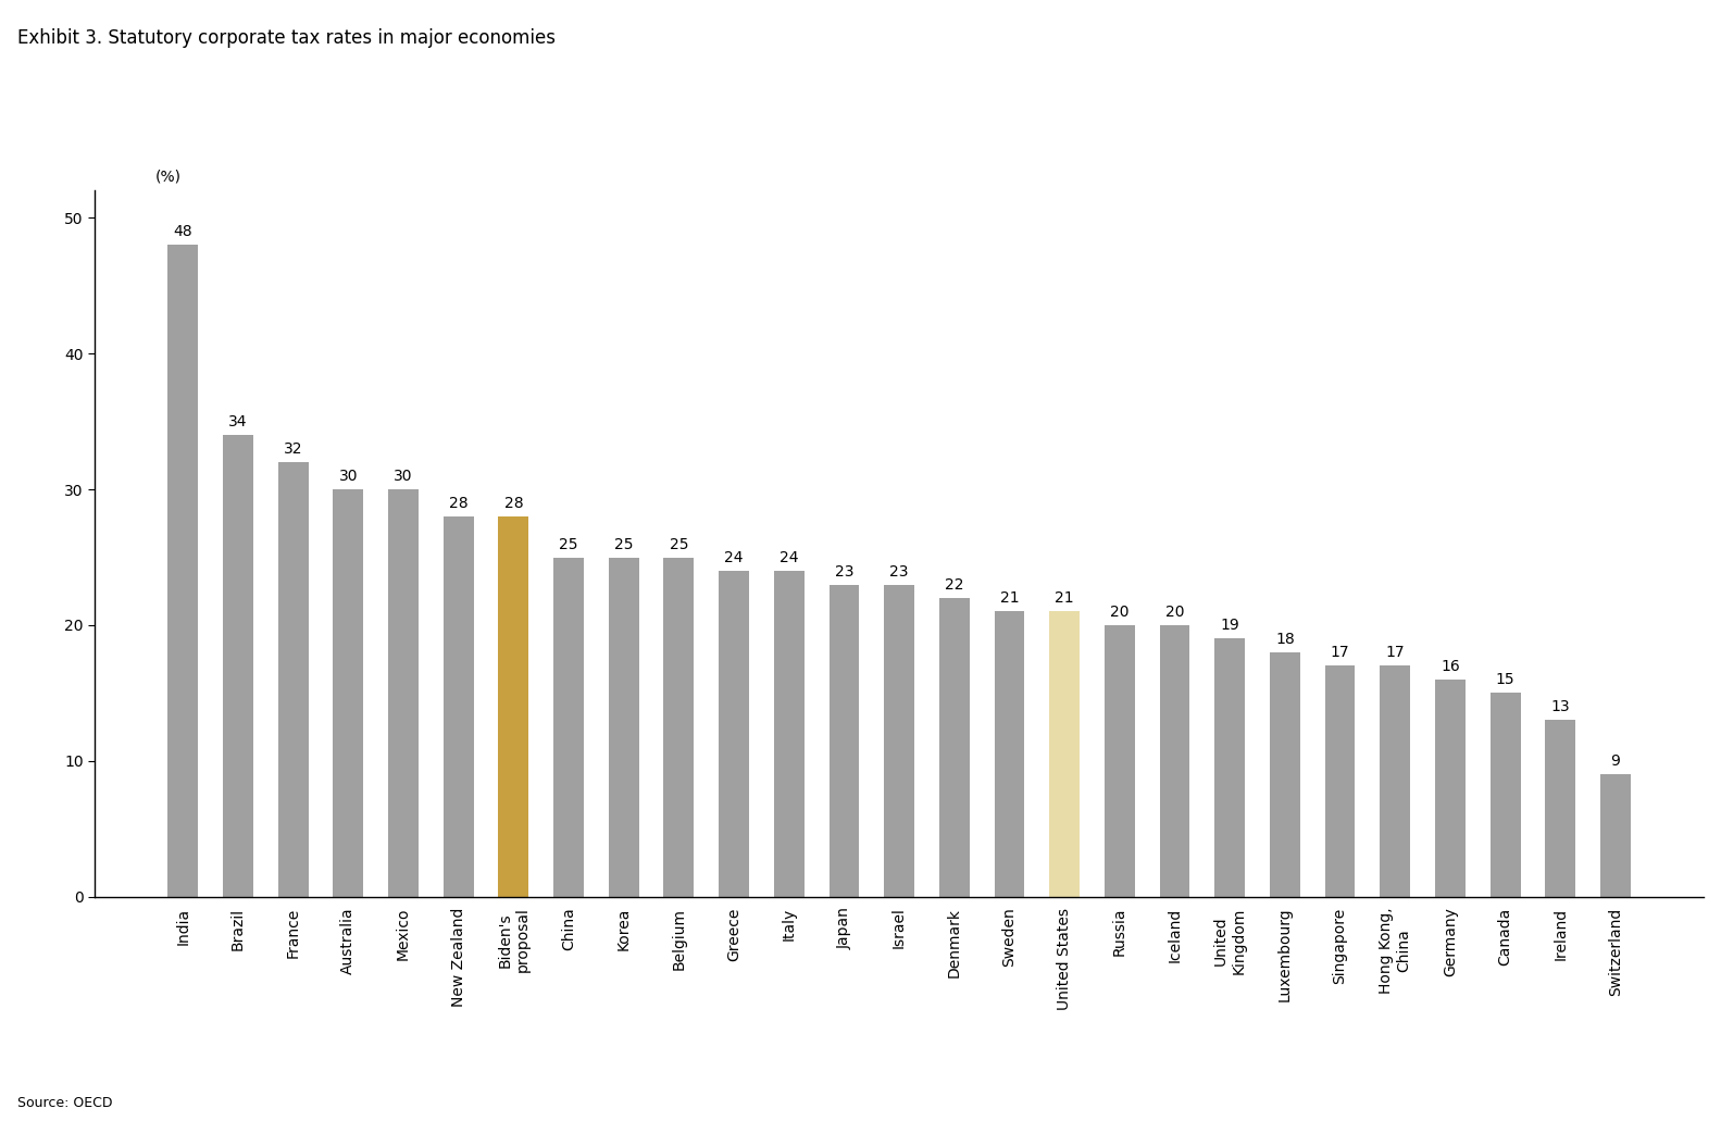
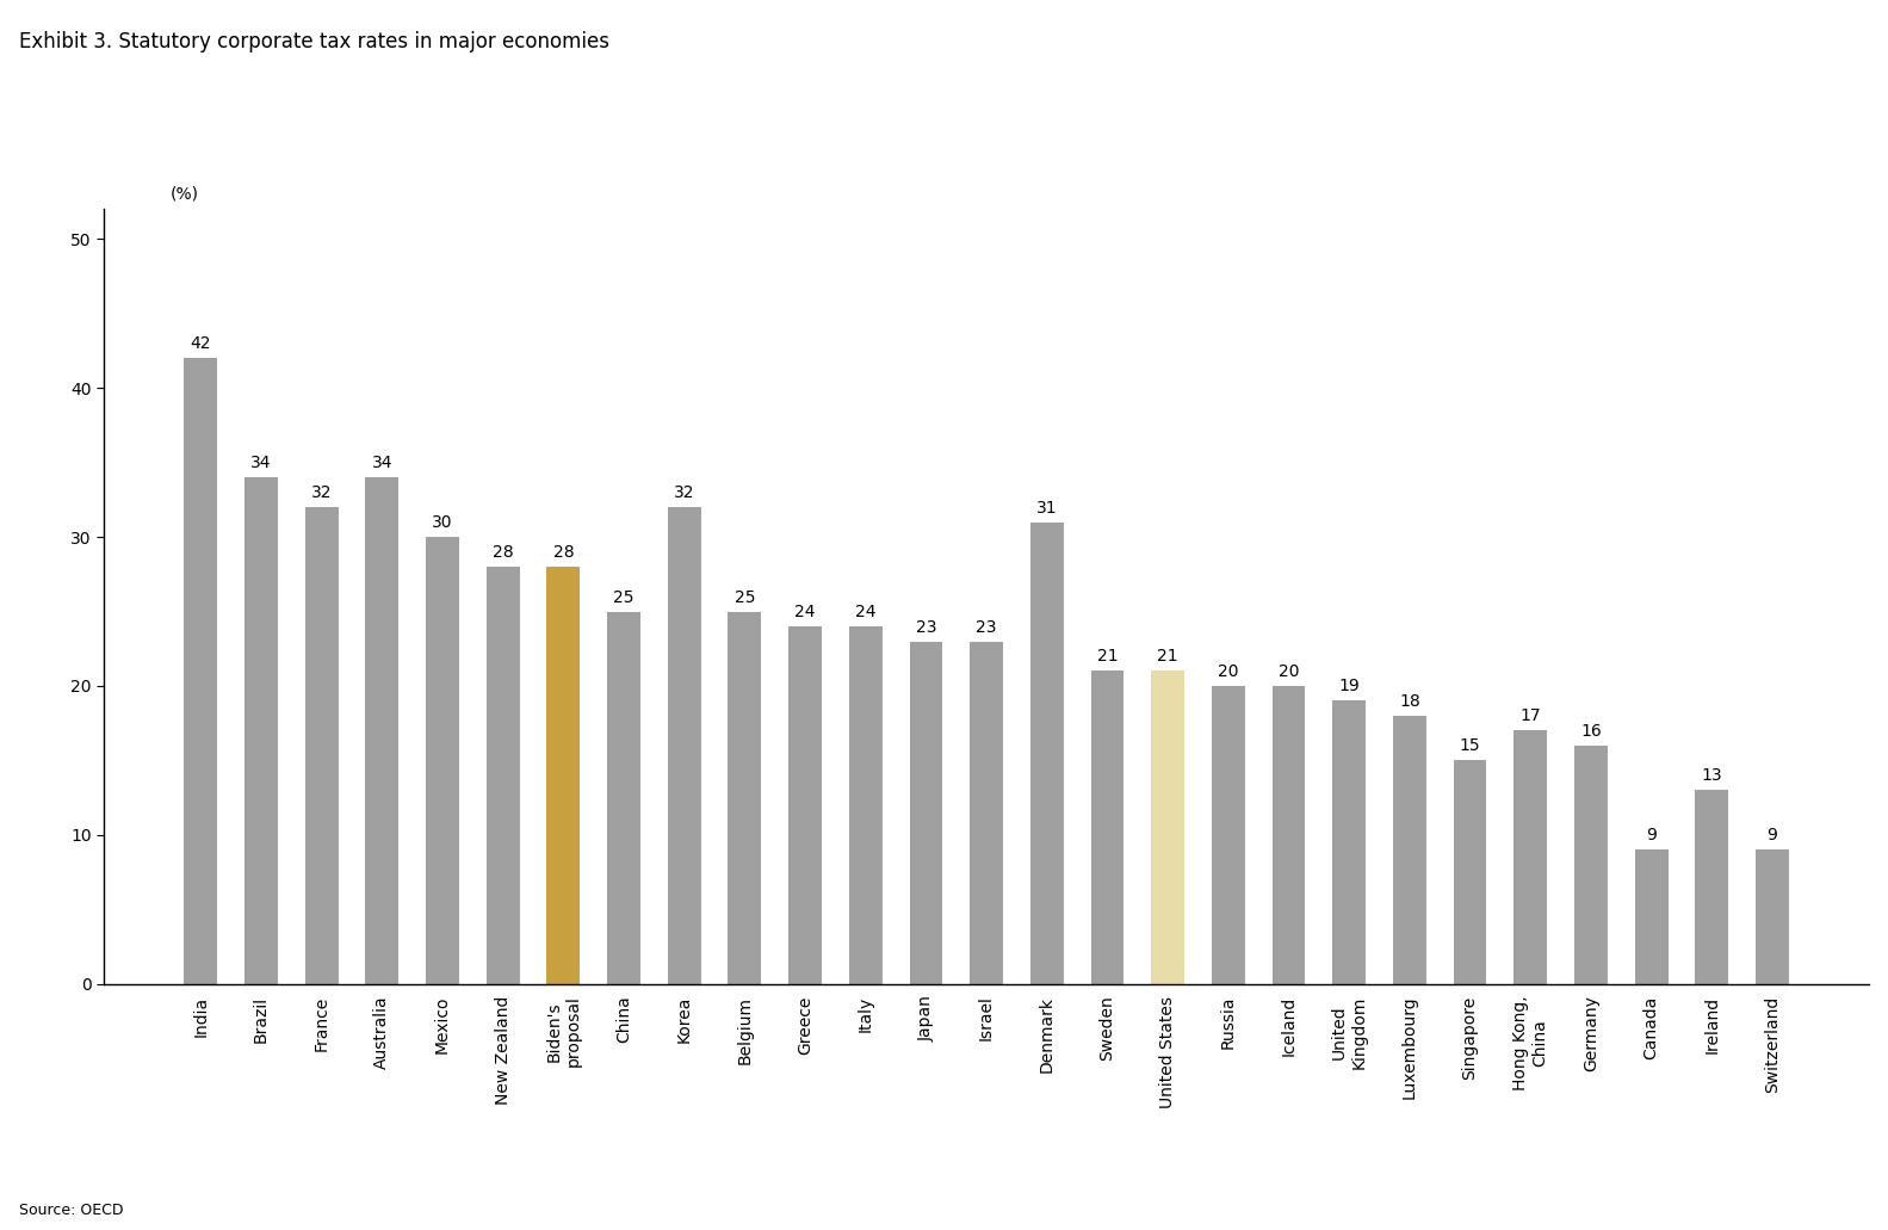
India: 48 -> 42
Australia: 30 -> 34
Korea: 25 -> 32
Denmark: 22 -> 31
Singapore: 17 -> 15
Canada: 15 -> 9
